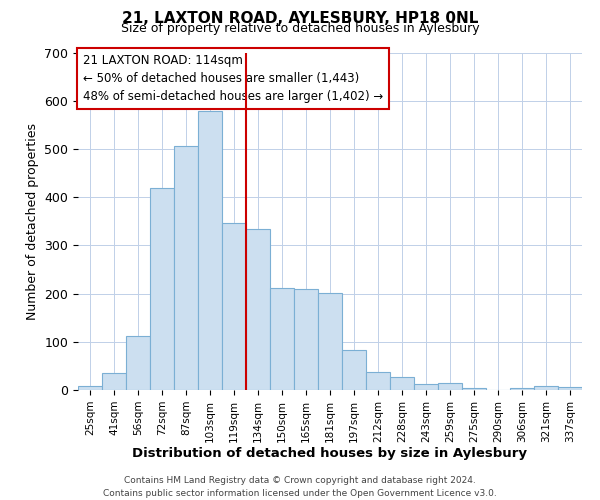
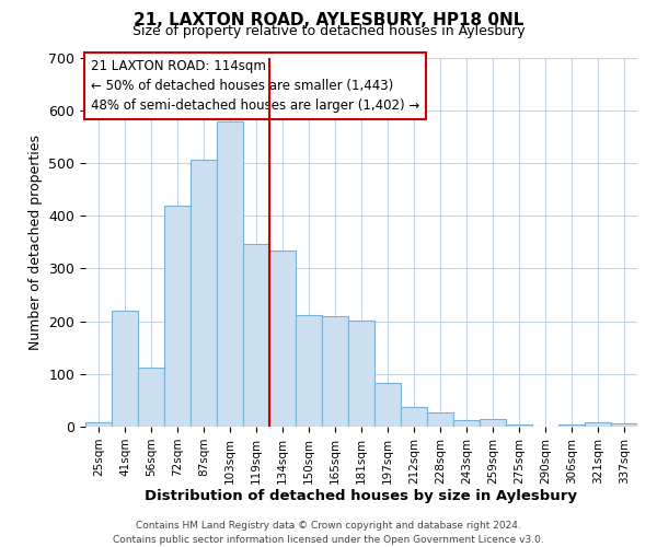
41sqm: 35 -> 220
